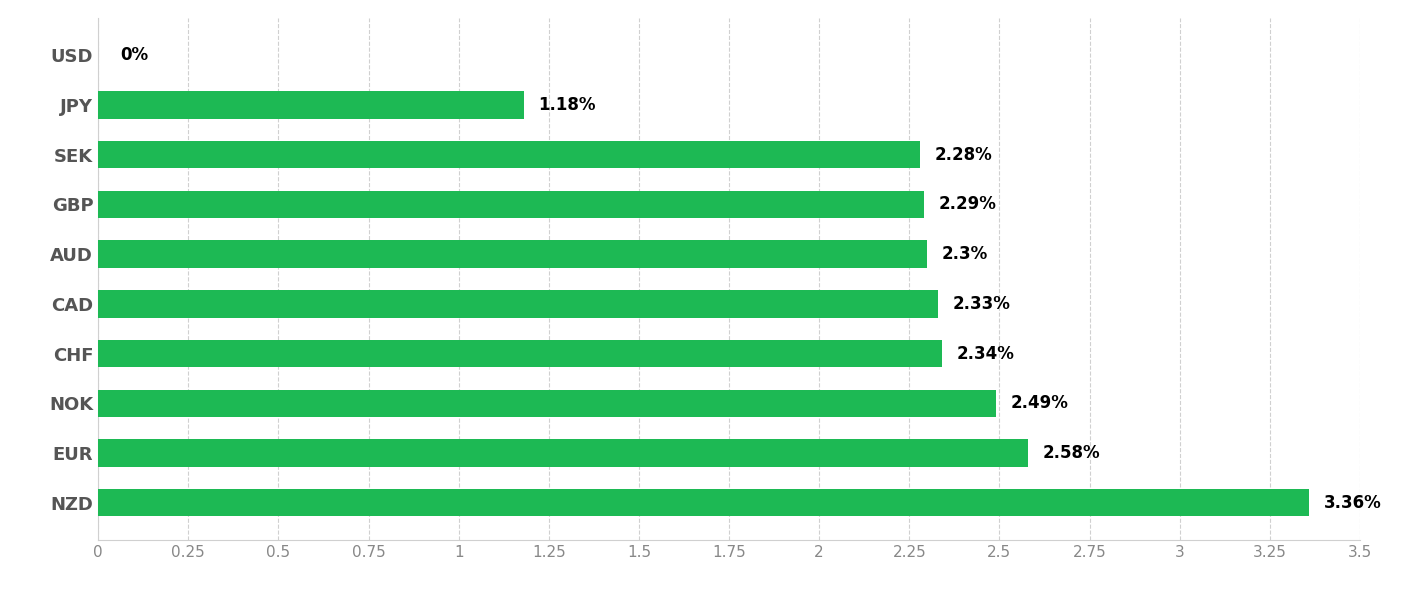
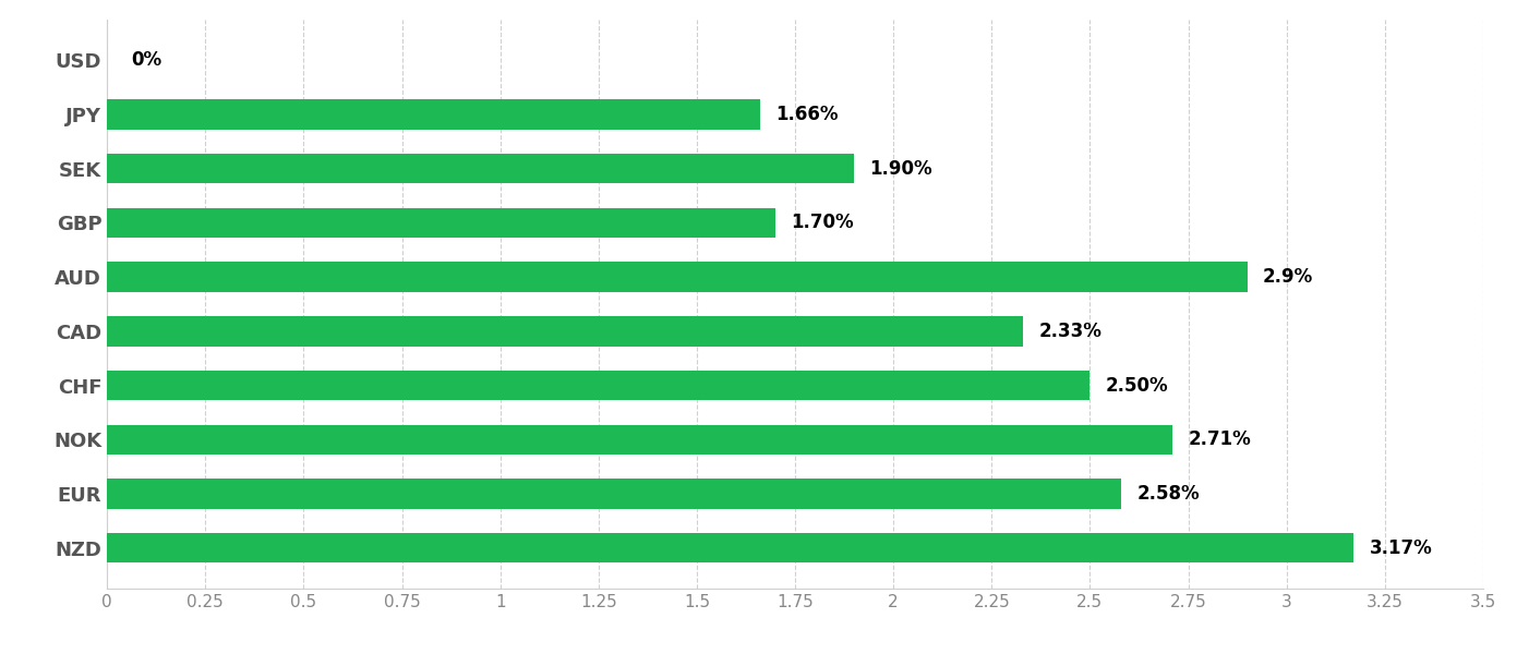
JPY: 1.18% -> 1.66%
SEK: 2.28% -> 1.90%
GBP: 2.29% -> 1.70%
AUD: 2.3% -> 2.9%
CHF: 2.34% -> 2.50%
NOK: 2.49% -> 2.71%
NZD: 3.36% -> 3.17%
